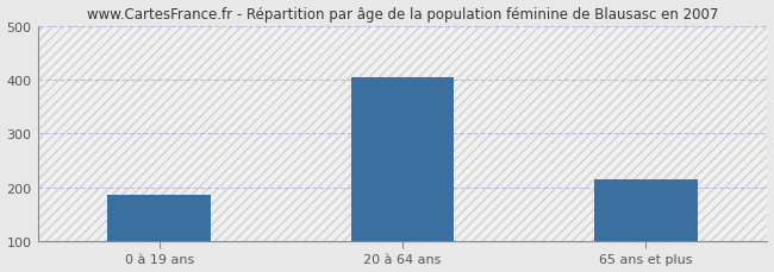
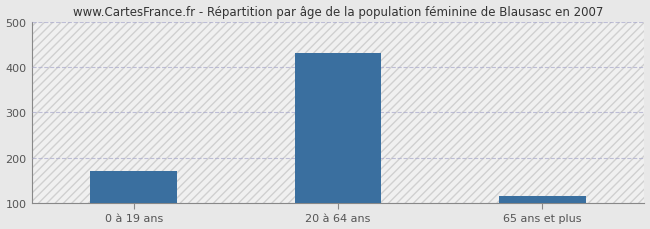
0 à 19 ans: 185 -> 170
20 à 64 ans: 405 -> 430
65 ans et plus: 215 -> 115
